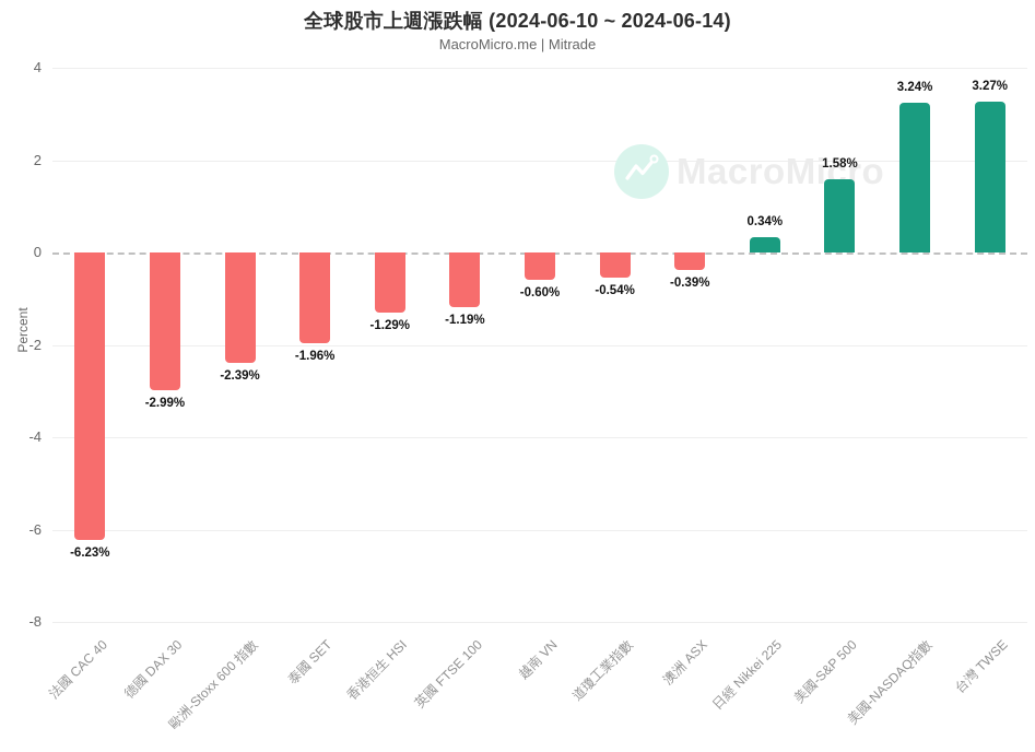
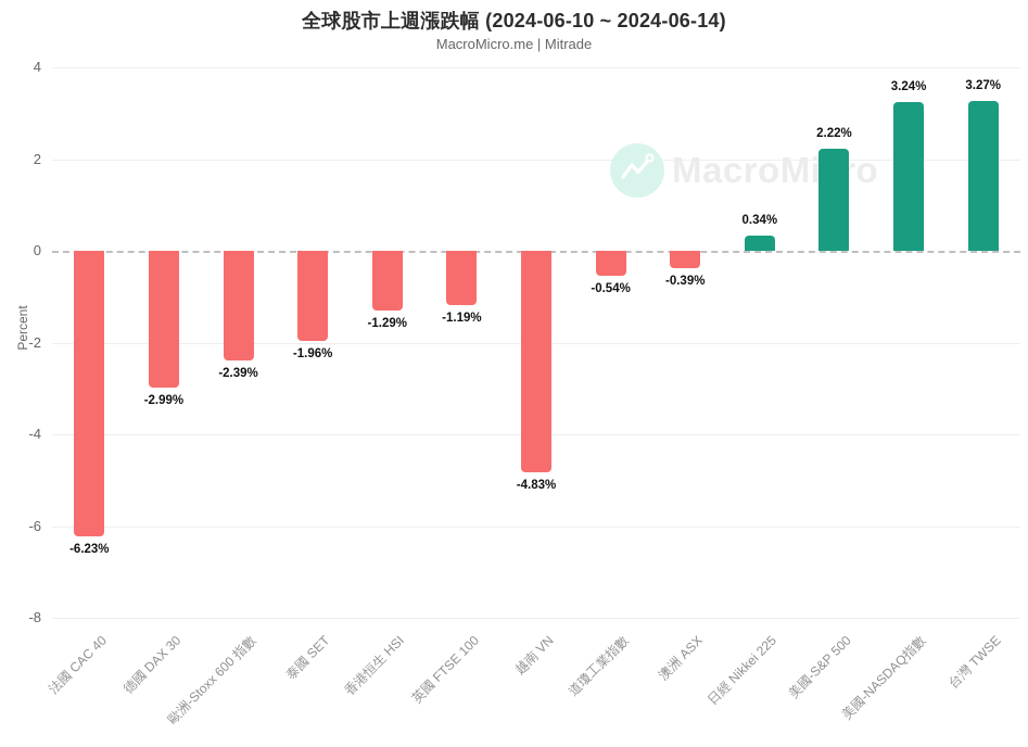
越南 VN: -0.60% -> -4.83%
美國-S&P 500: 1.58% -> 2.22%
